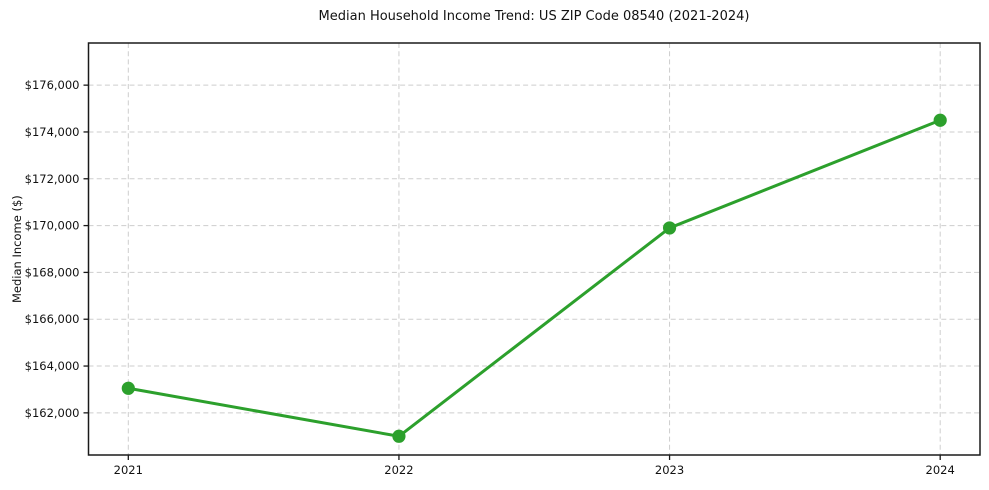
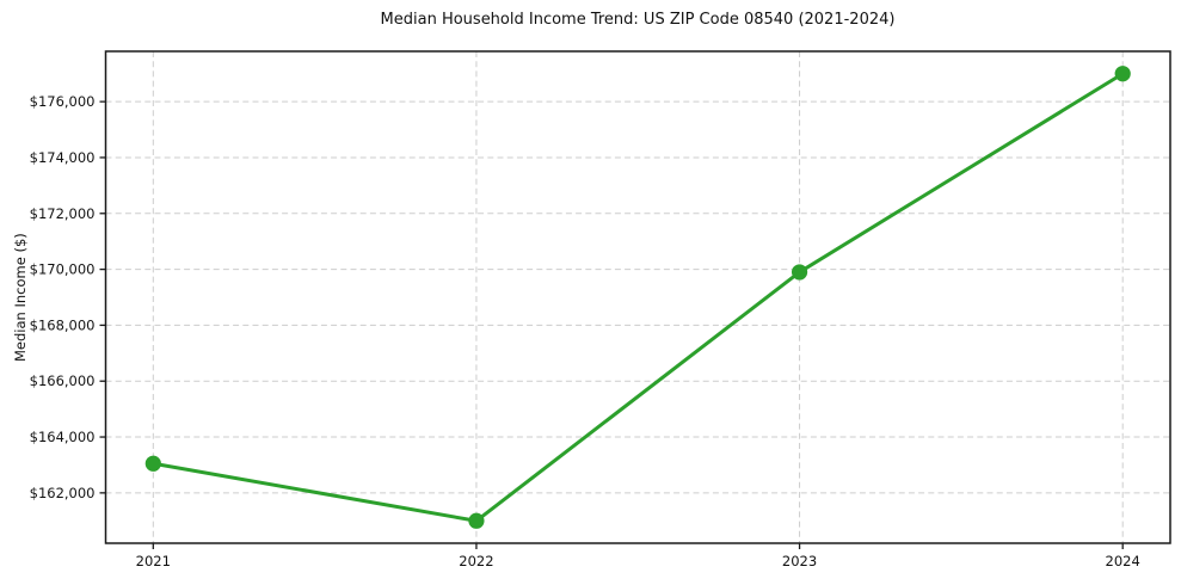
2024: $174500 -> $177000
